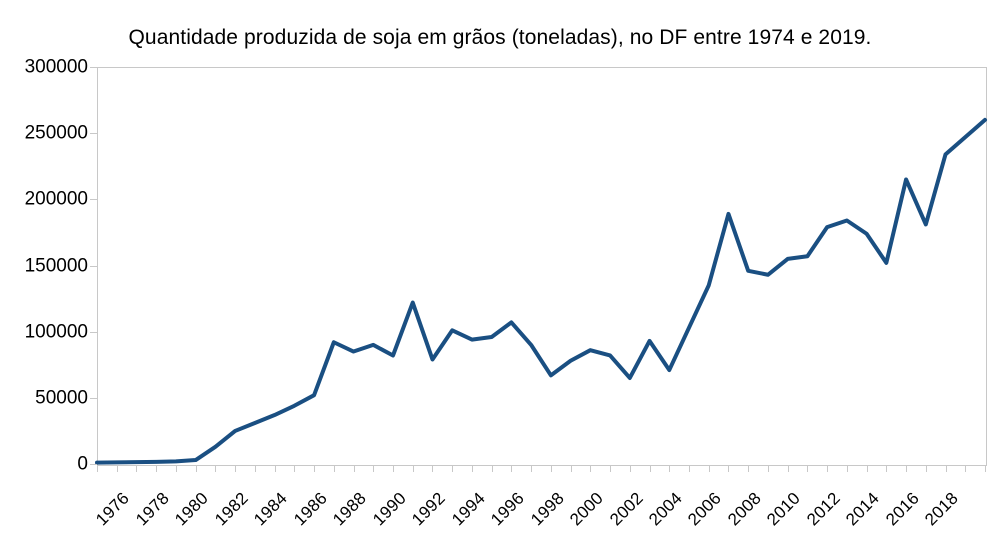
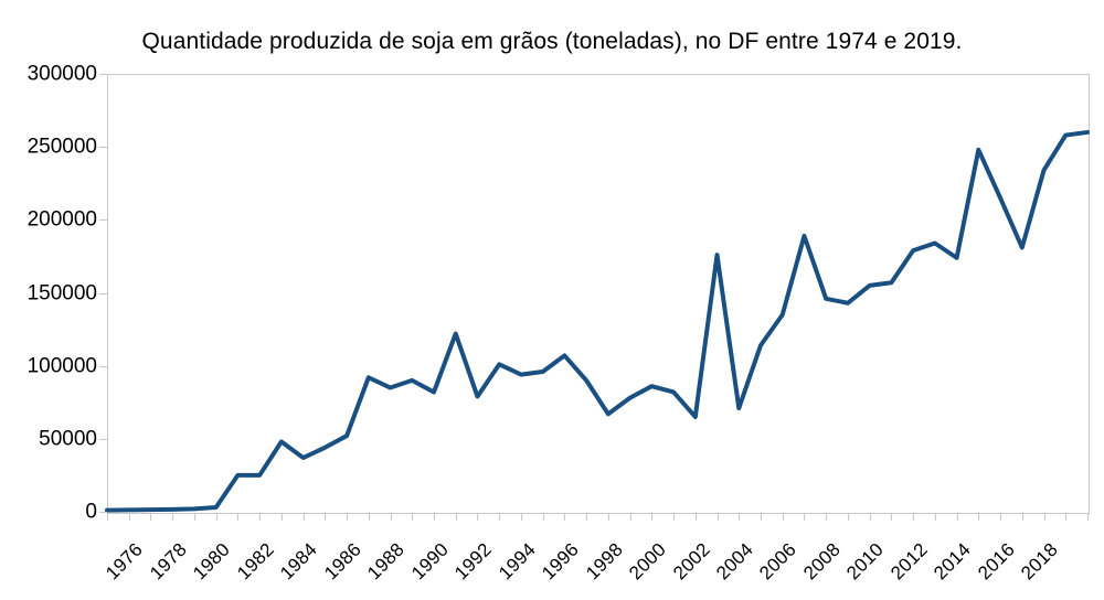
1980: 13000 -> 25000
1982: 31000 -> 48000
2002: 93000 -> 176000
2004: 103000 -> 114000
2014: 152000 -> 248000
2018: 247000 -> 258000
